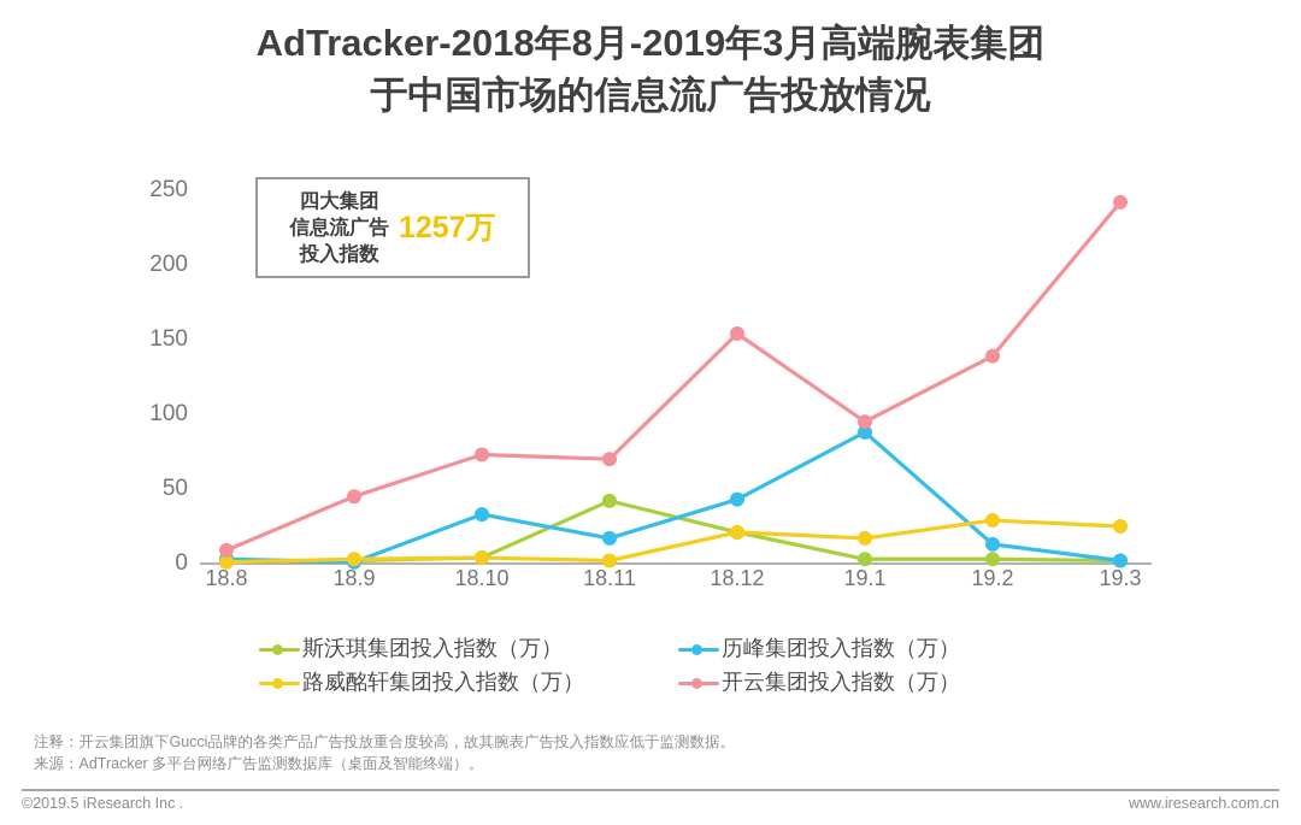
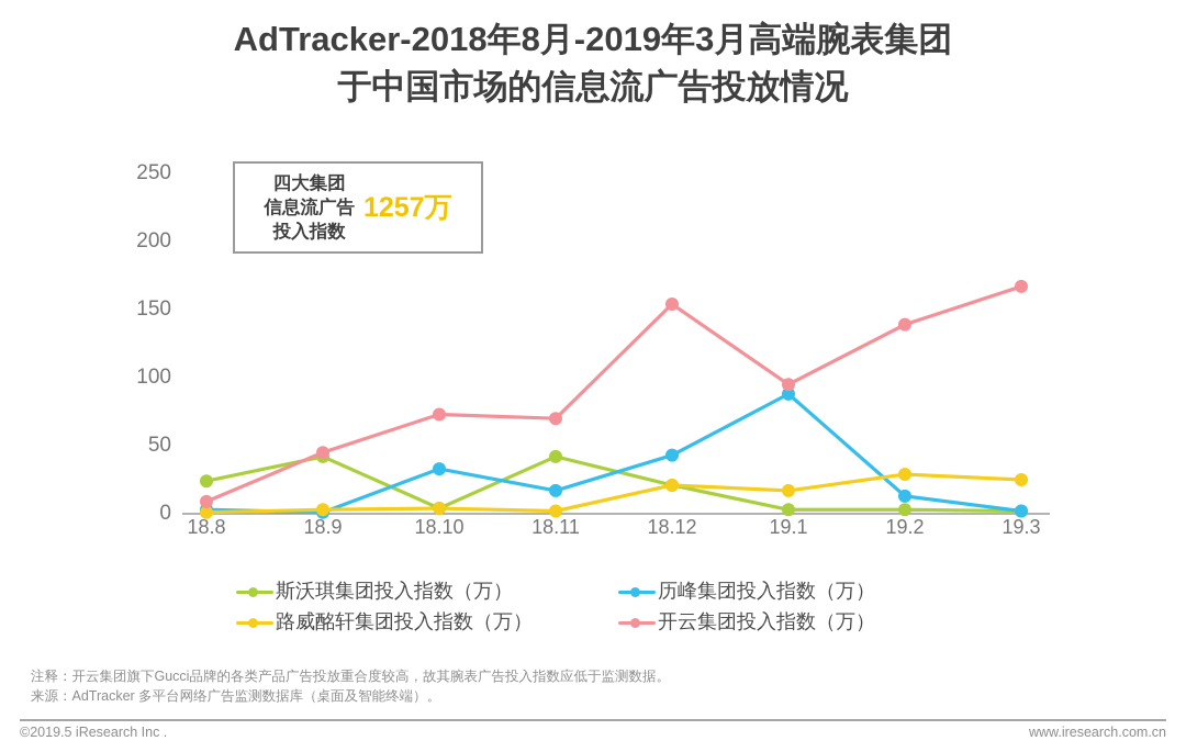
斯沃琪集团投入指数（万）/18.8: 2 -> 24
斯沃琪集团投入指数（万）/18.9: 2 -> 42
开云集团投入指数（万）/19.3: 242 -> 167
